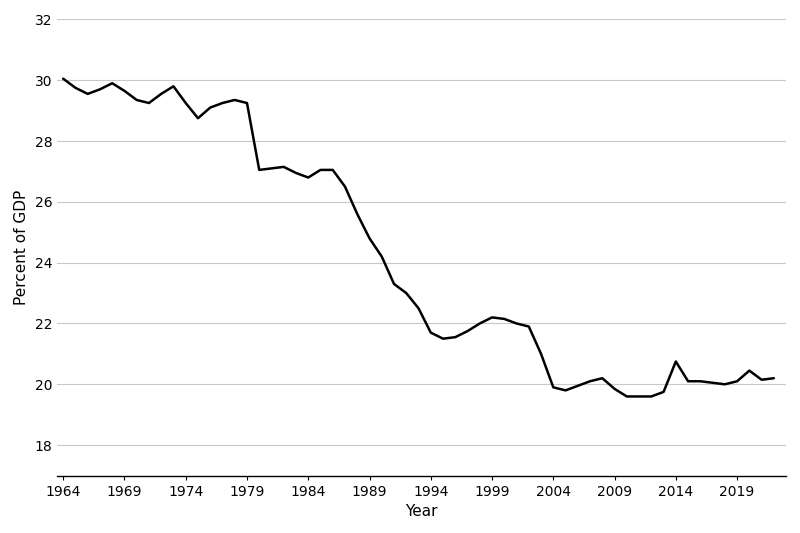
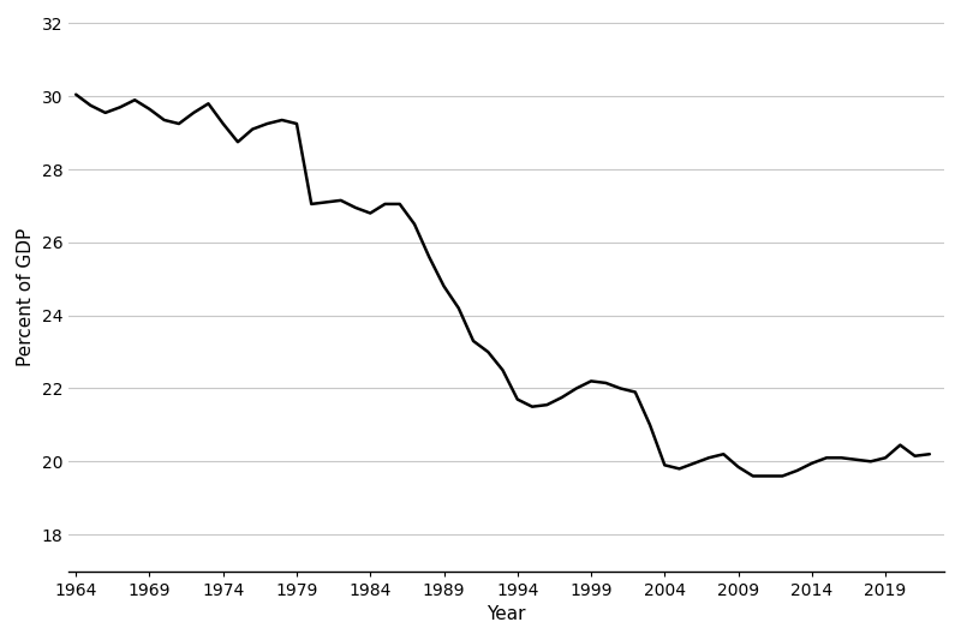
2014: 20.75 -> 19.95
